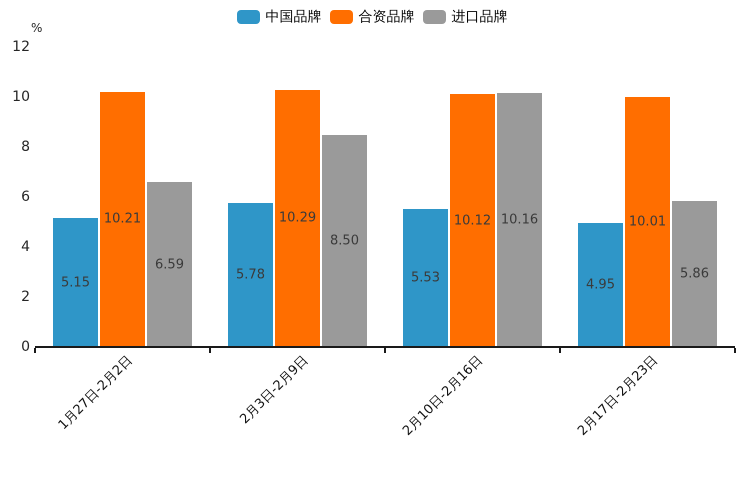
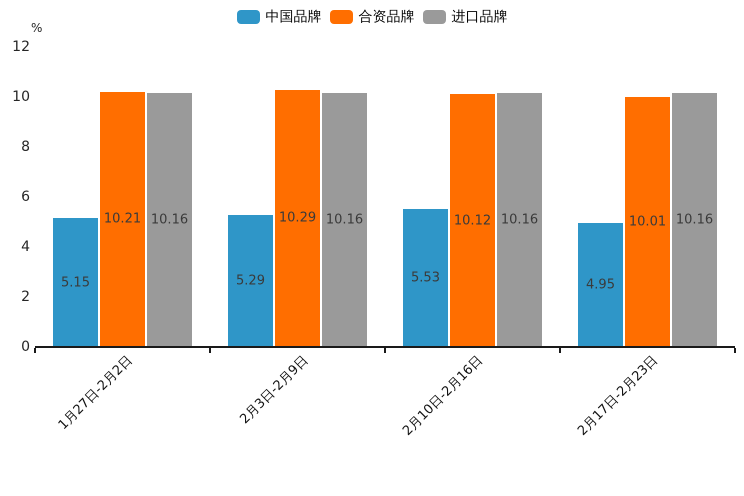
进口品牌/1月27日-2月2日: 6.59 -> 10.16
中国品牌/2月3日-2月9日: 5.78 -> 5.29
进口品牌/2月3日-2月9日: 8.50 -> 10.16
进口品牌/2月17日-2月23日: 5.86 -> 10.16
